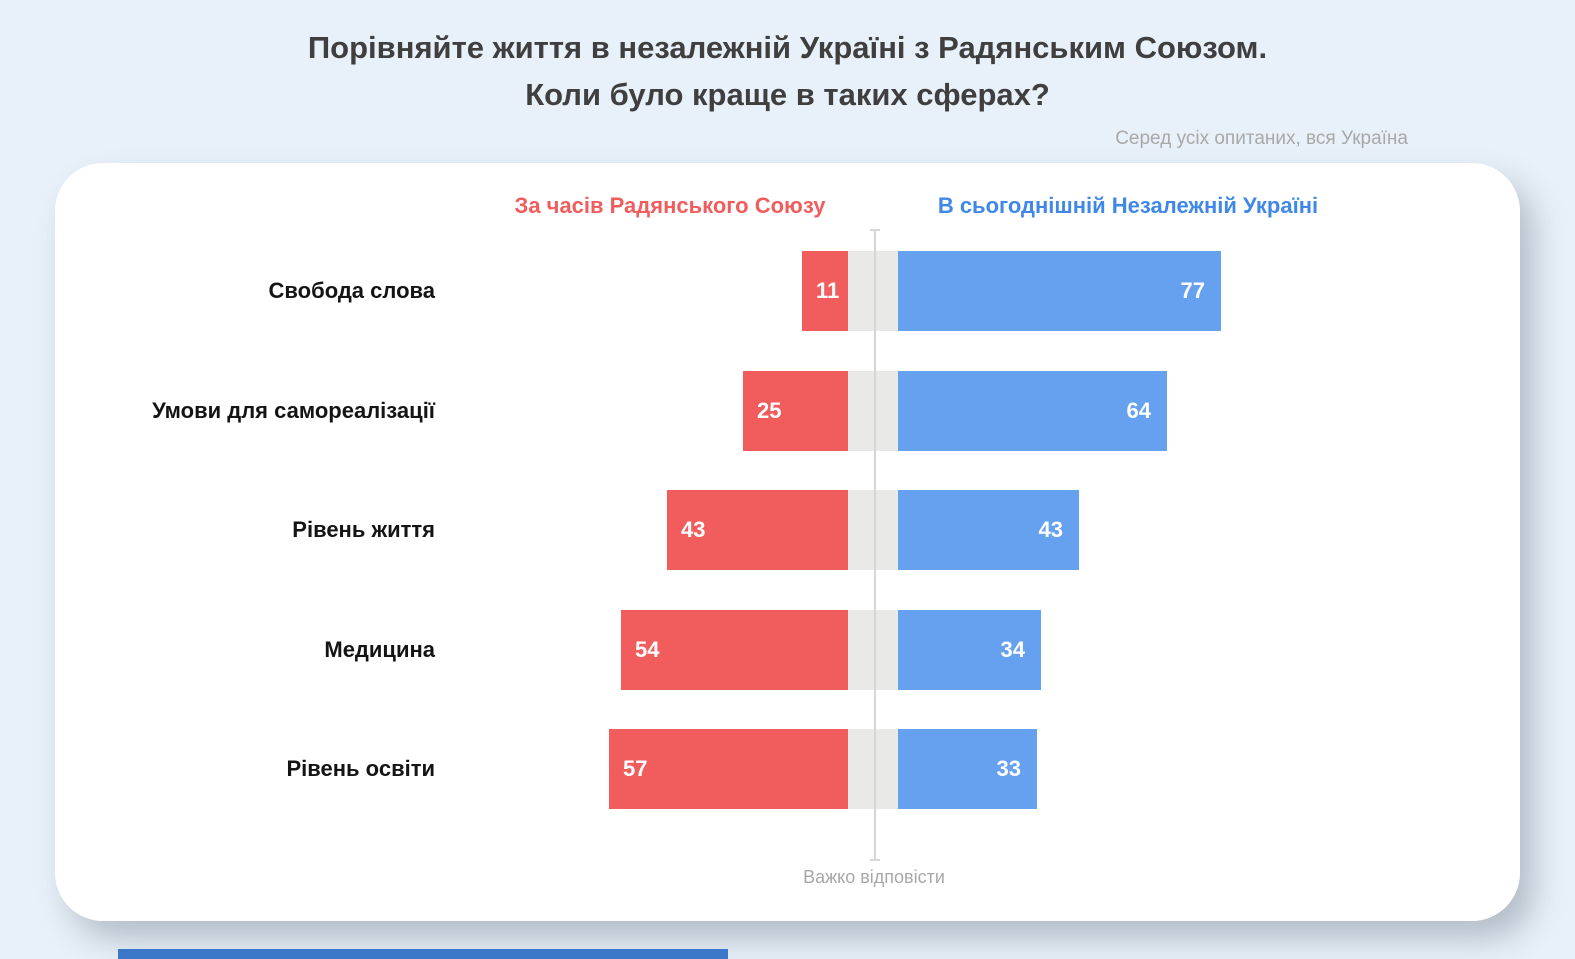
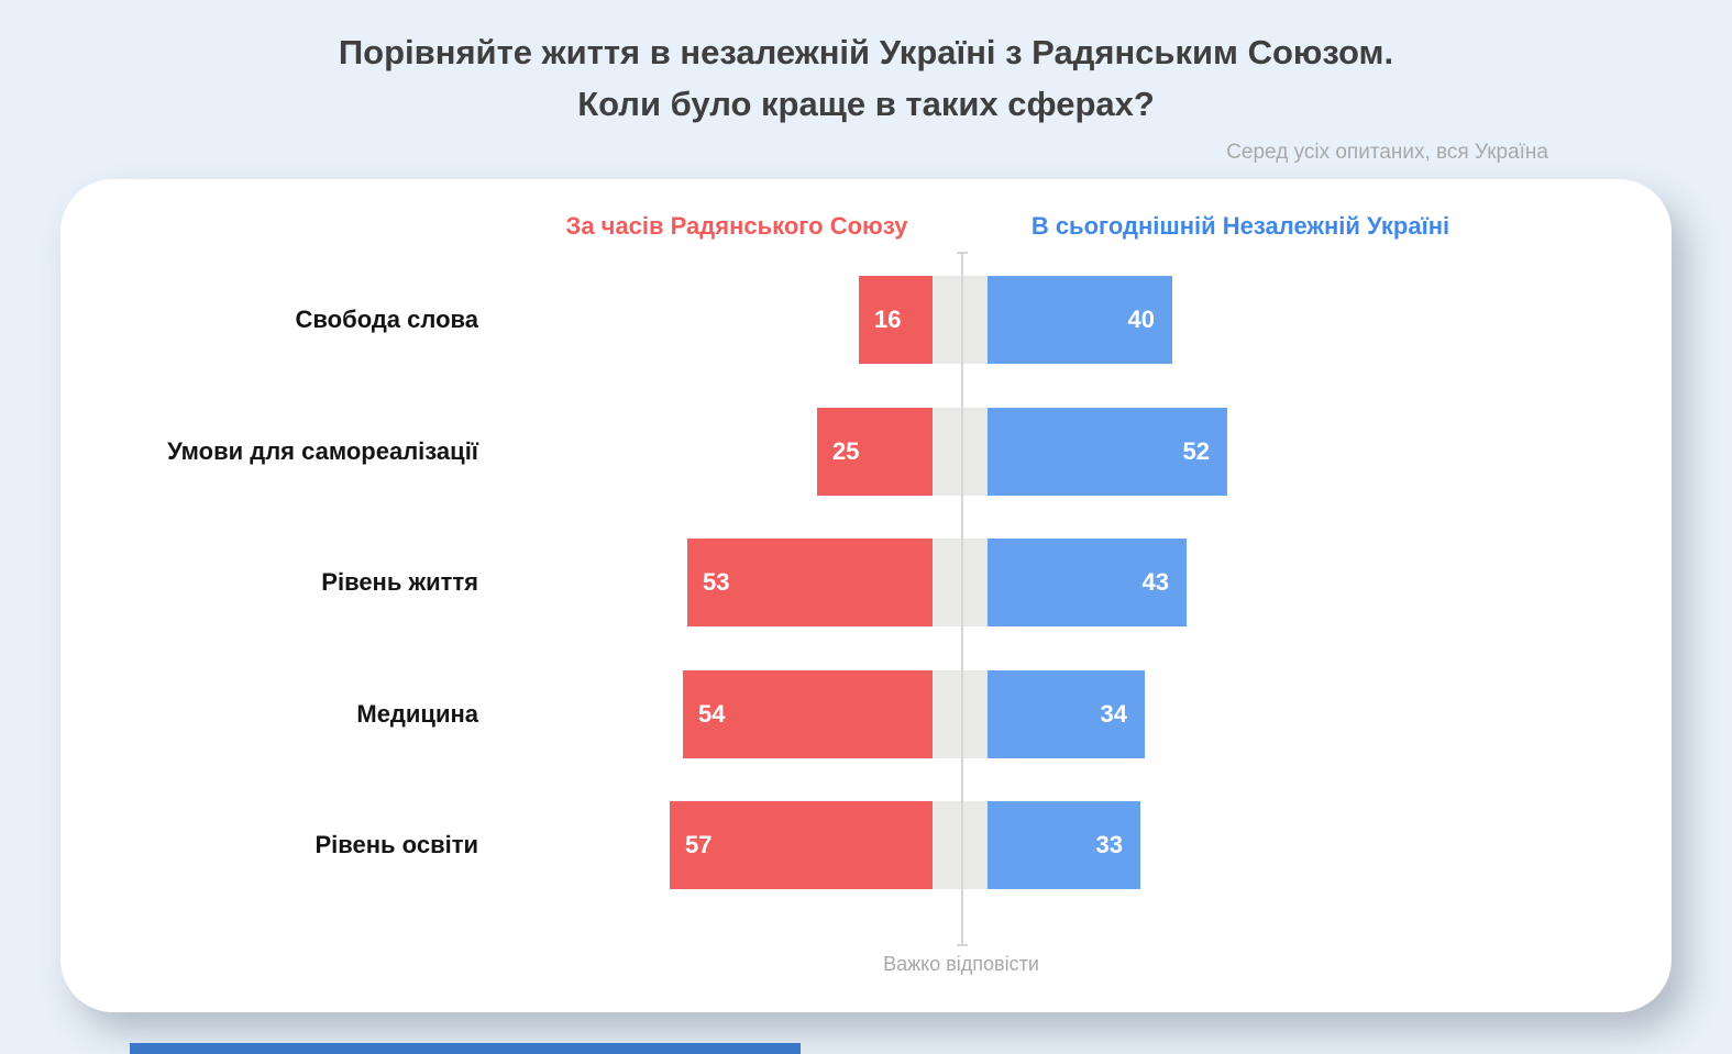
За часів Радянського Союзу/Свобода слова: 11 -> 16
В сьогоднішній Незалежній Україні/Свобода слова: 77 -> 40
В сьогоднішній Незалежній Україні/Умови для самореалізації: 64 -> 52
За часів Радянського Союзу/Рівень життя: 43 -> 53
